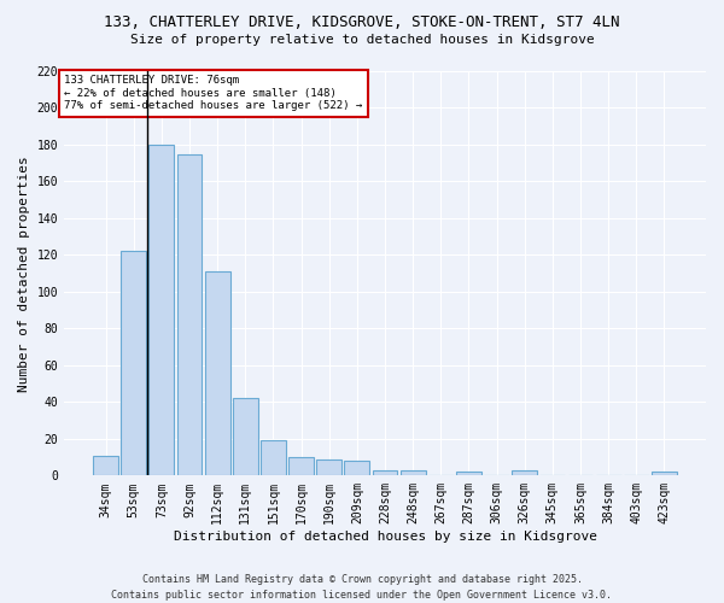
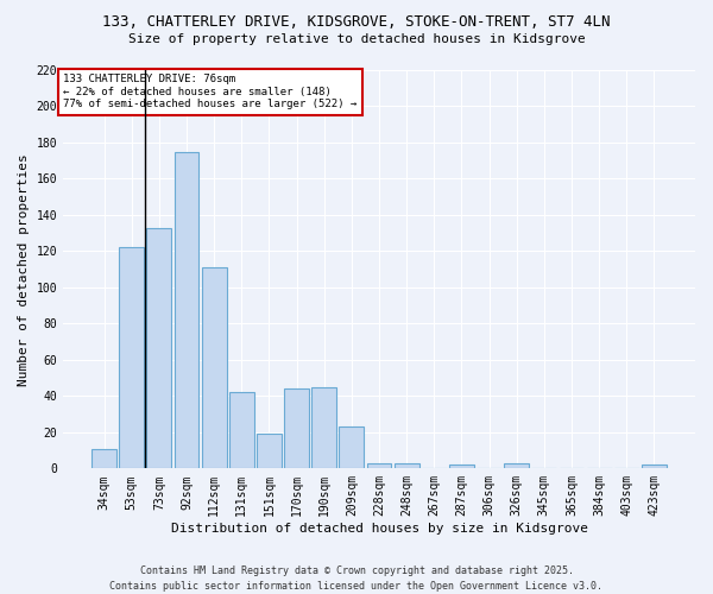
73sqm: 180 -> 133
170sqm: 10 -> 44
190sqm: 9 -> 45
209sqm: 8 -> 23
